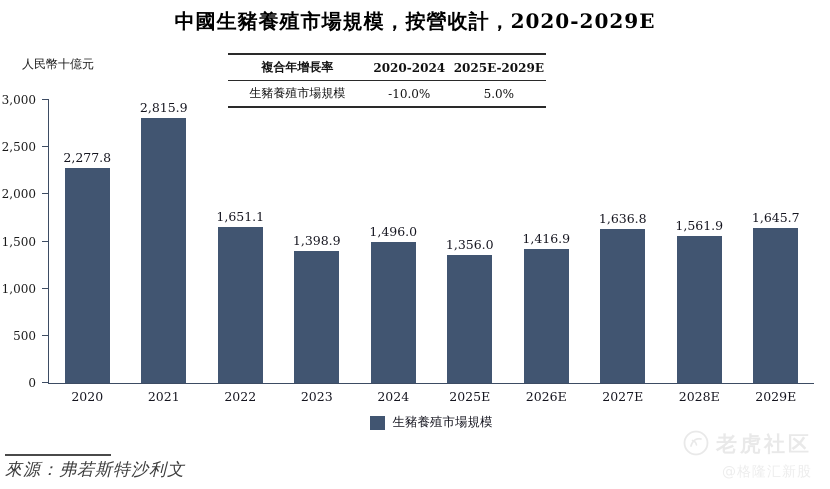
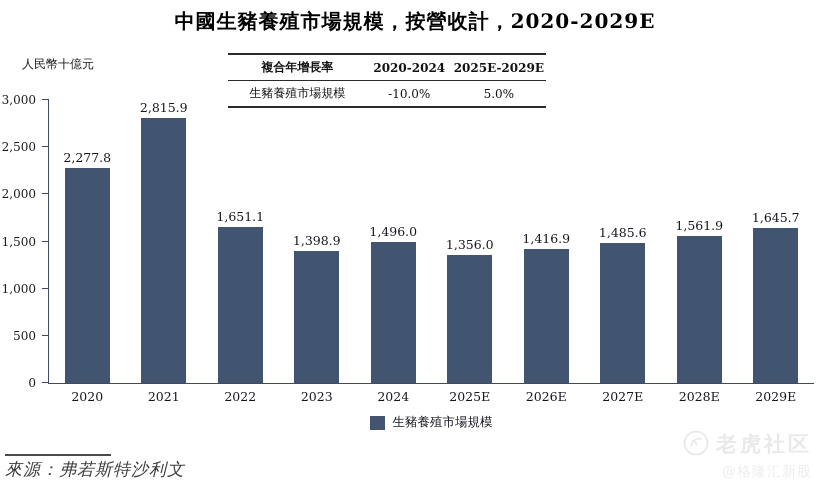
2027E: 1,636.8 -> 1,485.6
